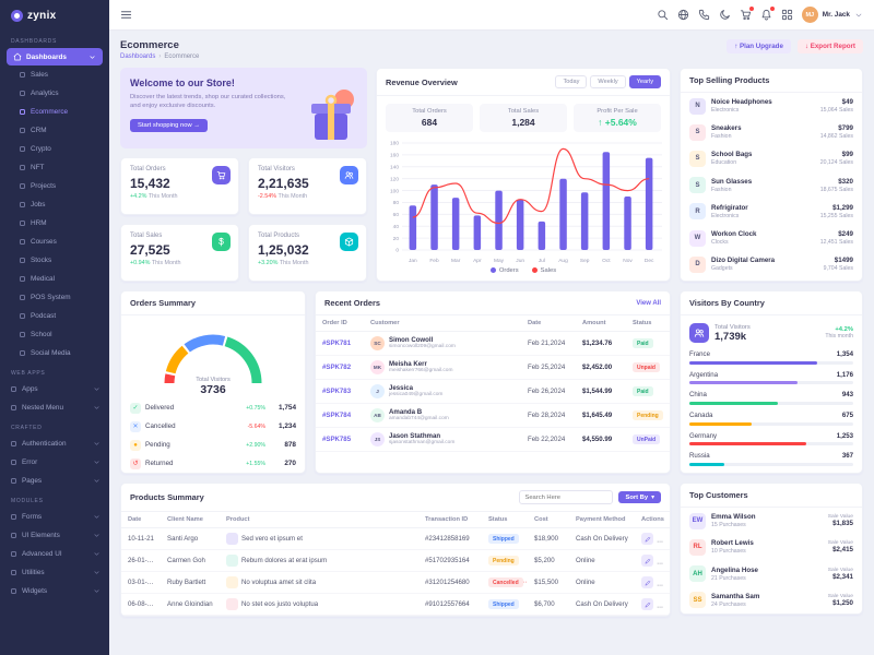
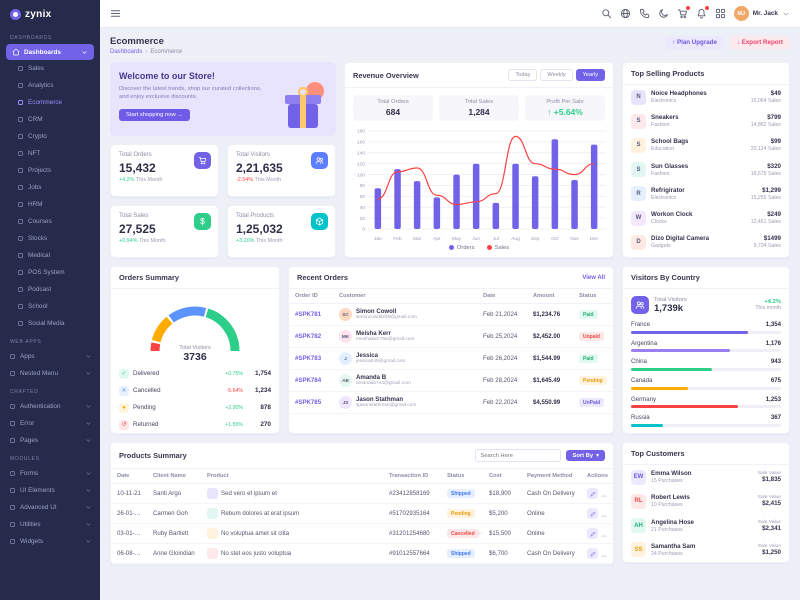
Orders/Jun: 80 -> 120
Sales/Jun: 80 -> 50
